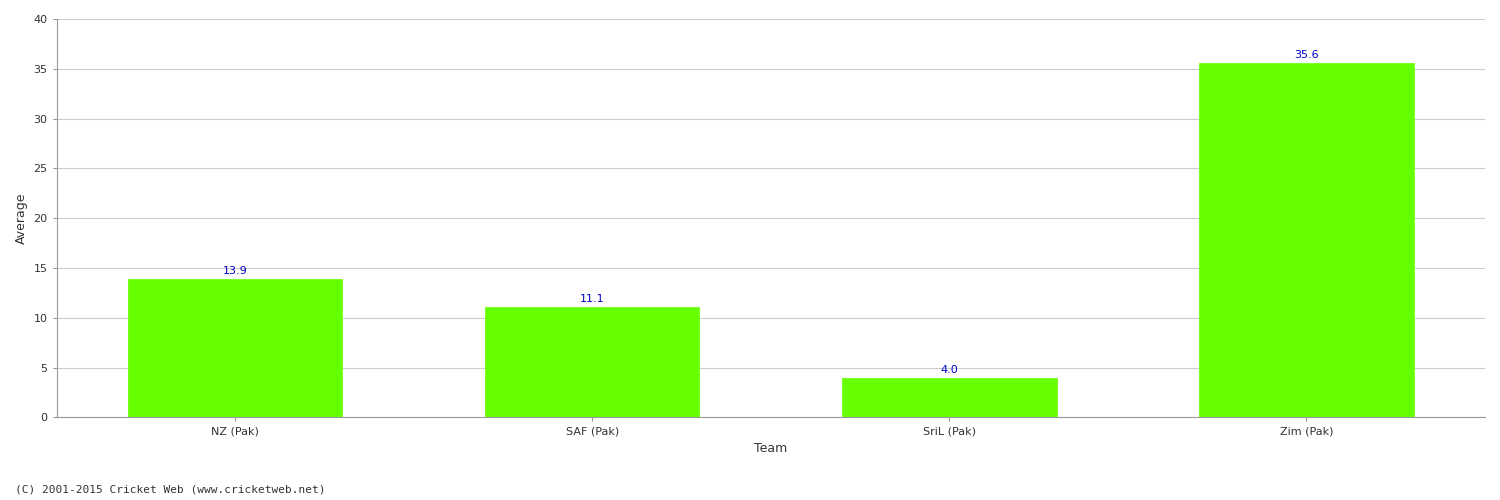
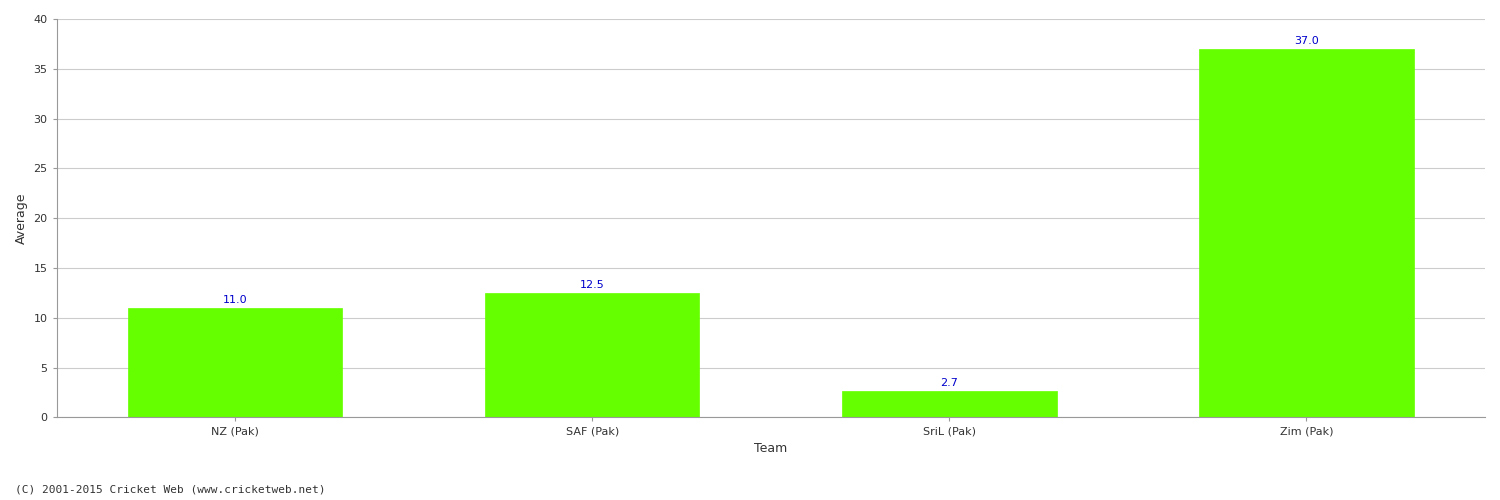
NZ (Pak): 13.9 -> 11.0
SAF (Pak): 11.1 -> 12.5
SriL (Pak): 4.0 -> 2.7
Zim (Pak): 35.6 -> 37.0
